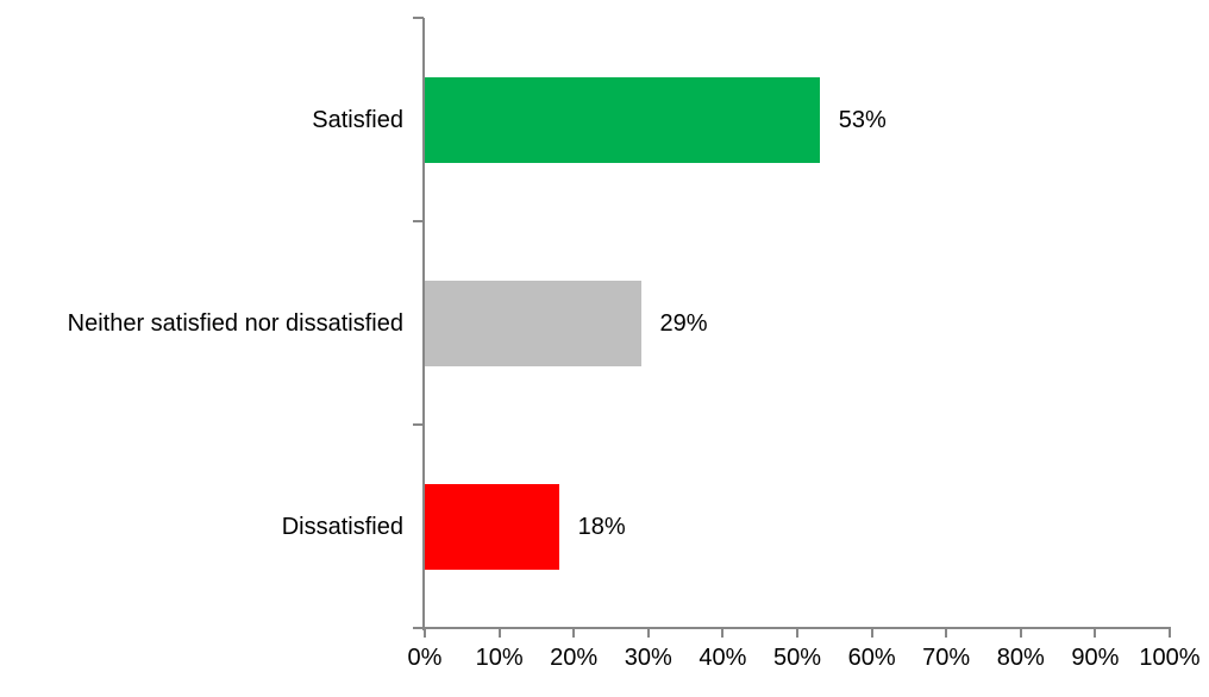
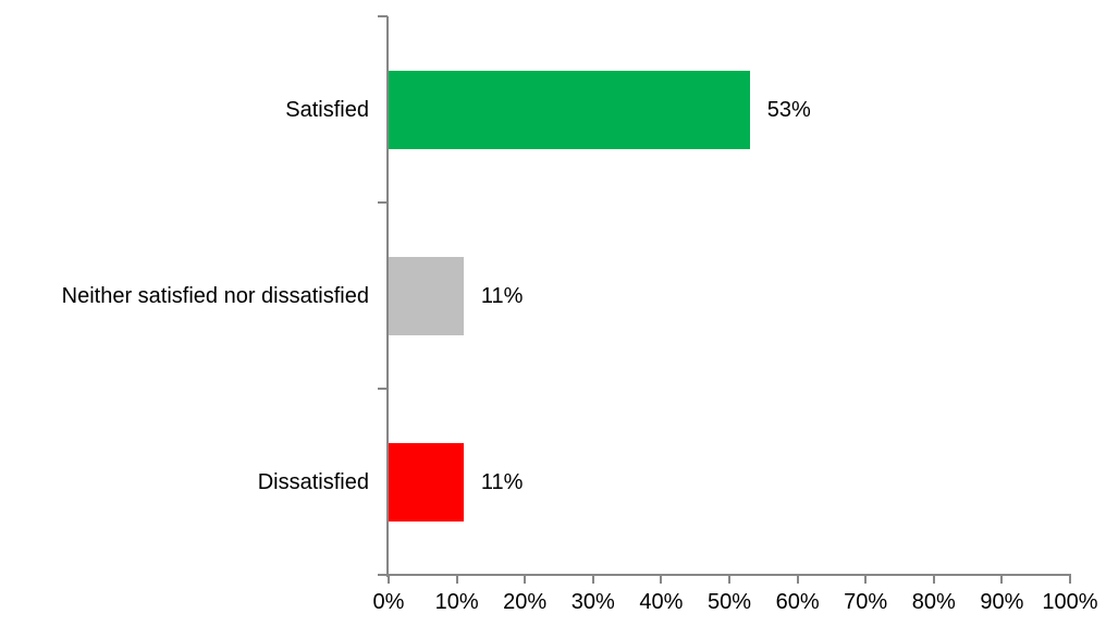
Neither satisfied nor dissatisfied: 29% -> 11%
Dissatisfied: 18% -> 11%
